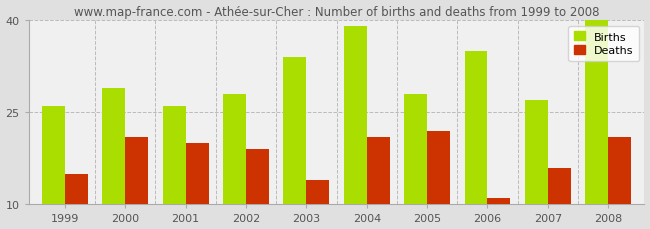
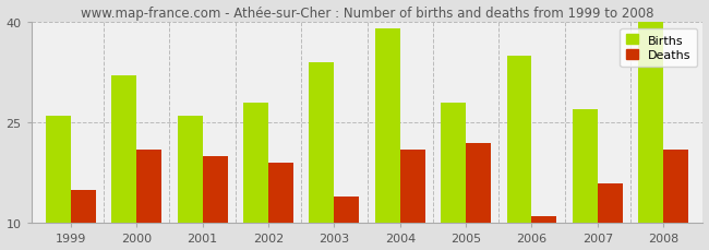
Births/2000: 29 -> 32
